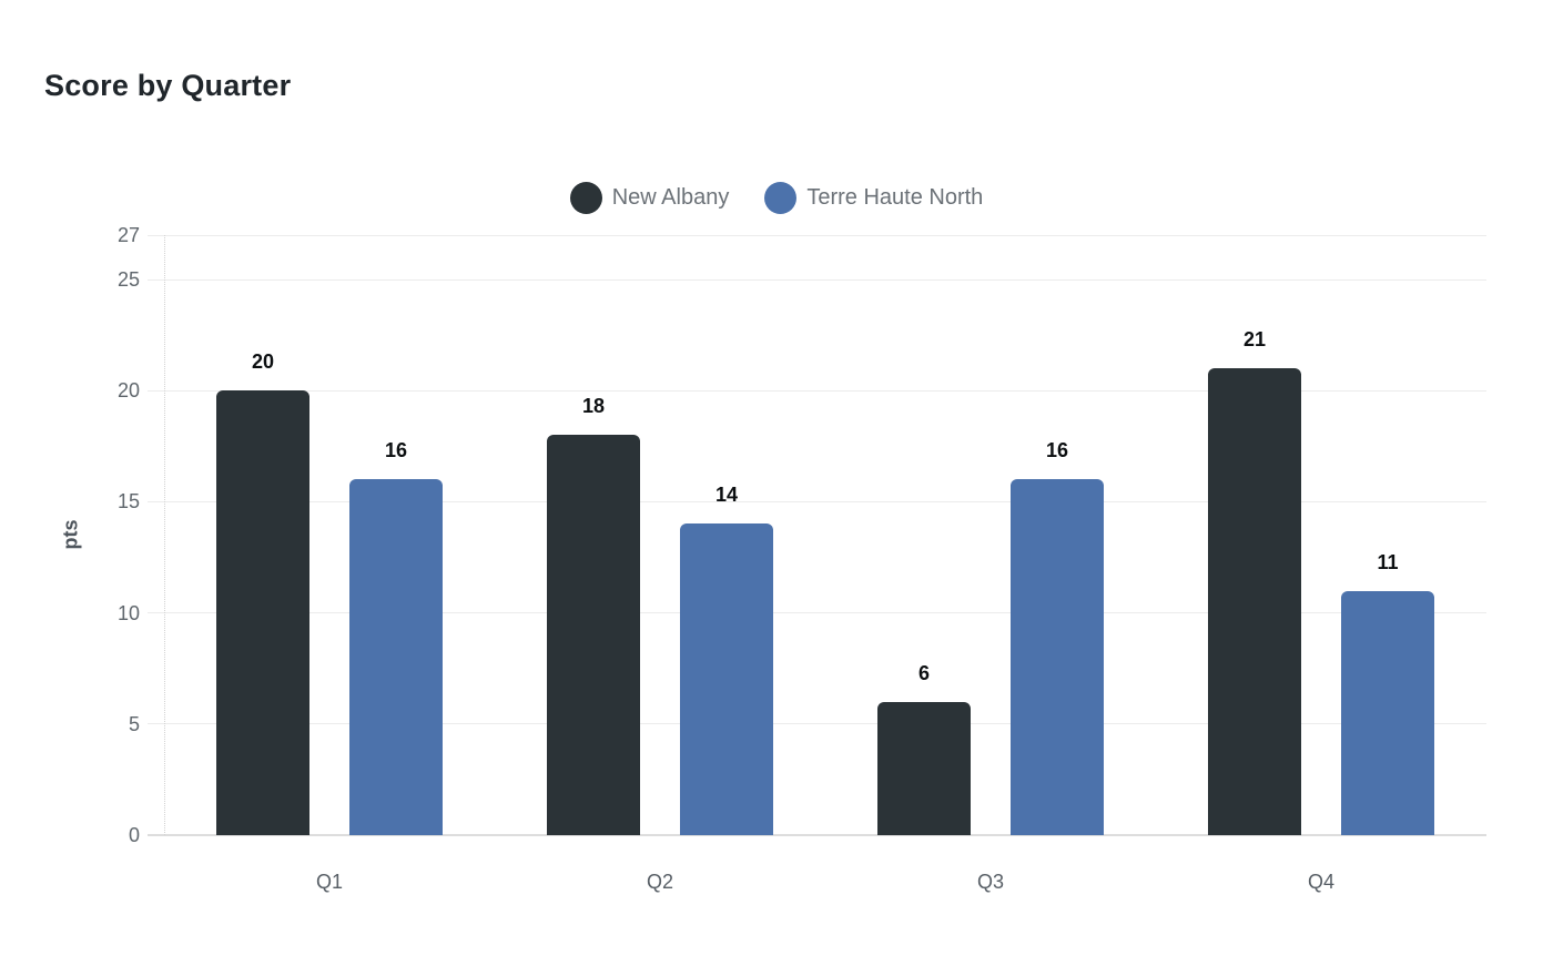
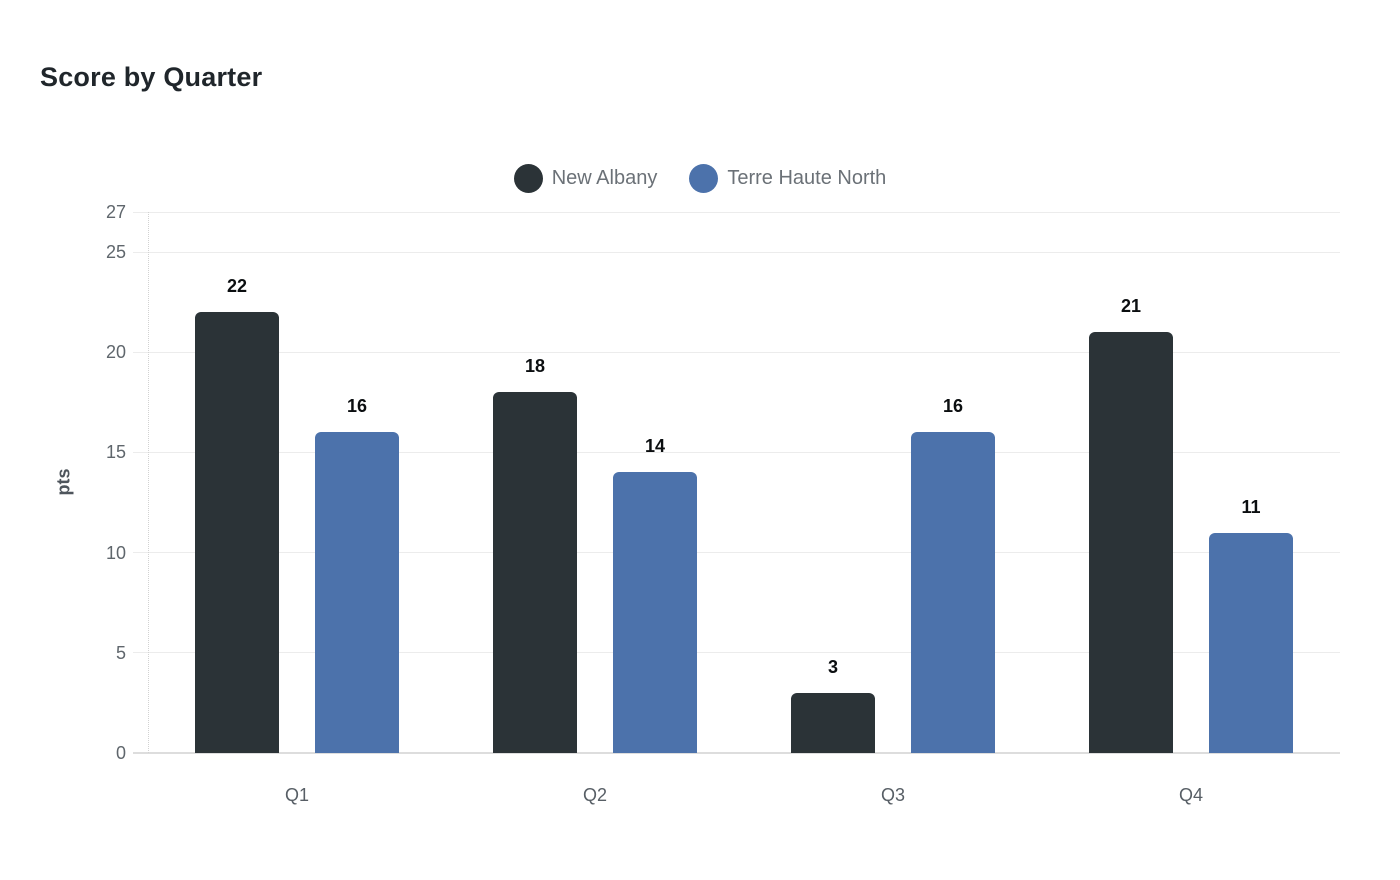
New Albany/Q1: 20 -> 22
New Albany/Q3: 6 -> 3
